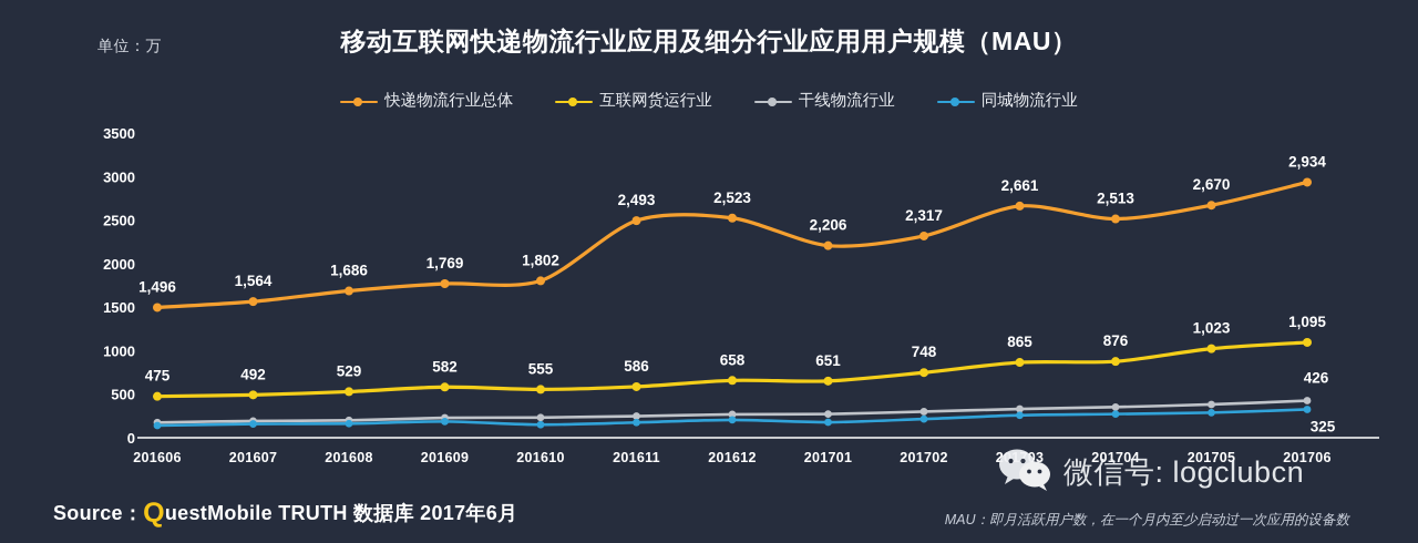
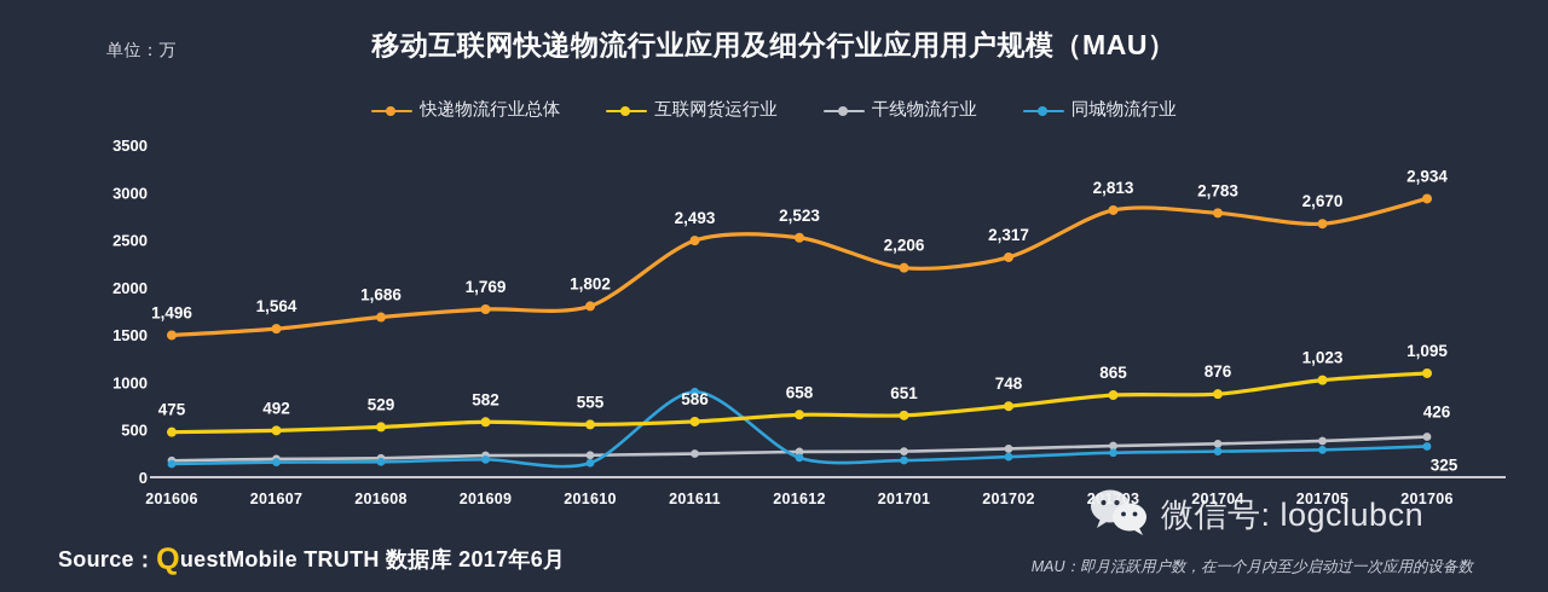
同城物流行业/201611: 200 -> 900
快递物流行业总体/201703: 2,661 -> 2,813
快递物流行业总体/201704: 2,513 -> 2,783
